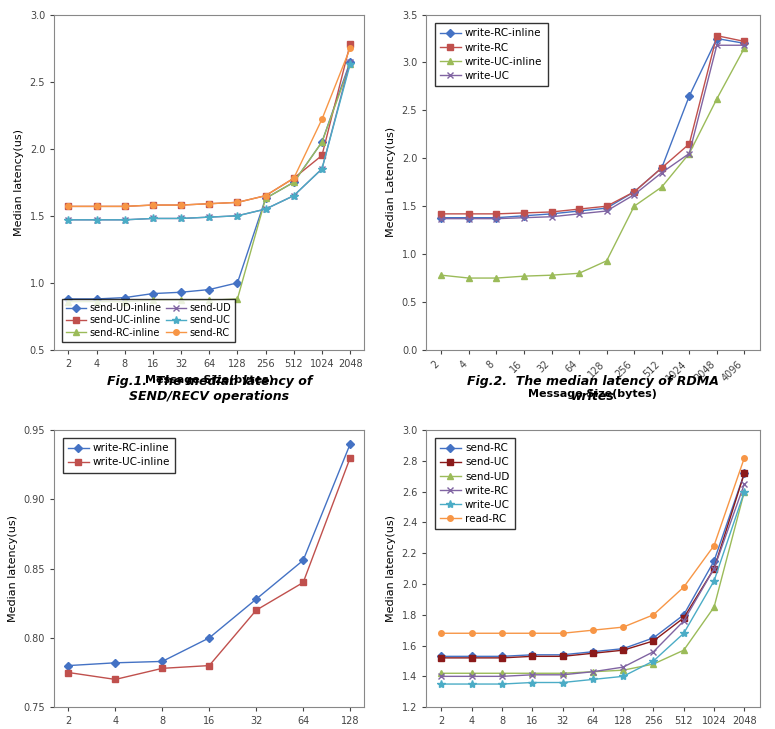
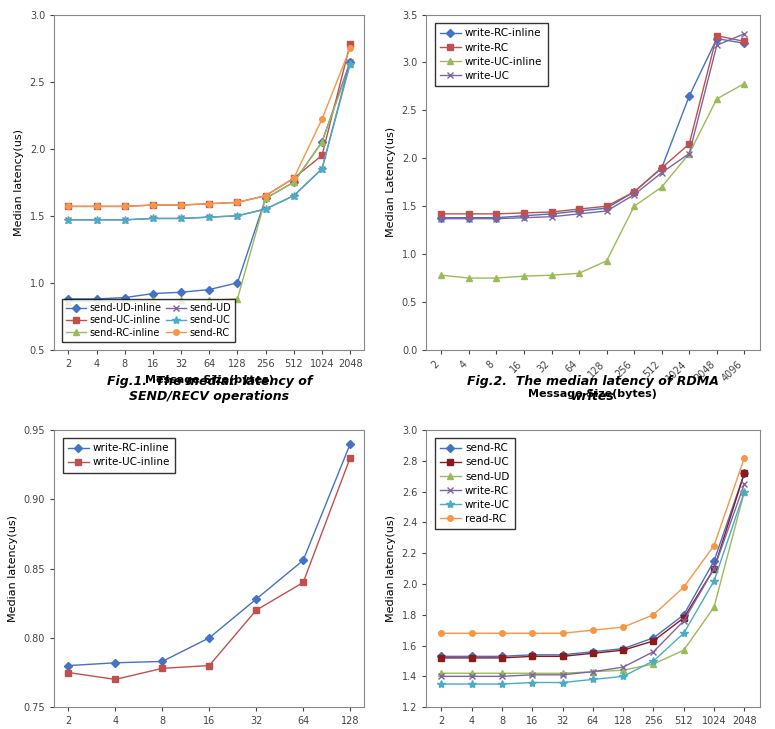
write-UC-inline/4096: 3.15 -> 2.78
write-UC/4096: 3.18 -> 3.30
